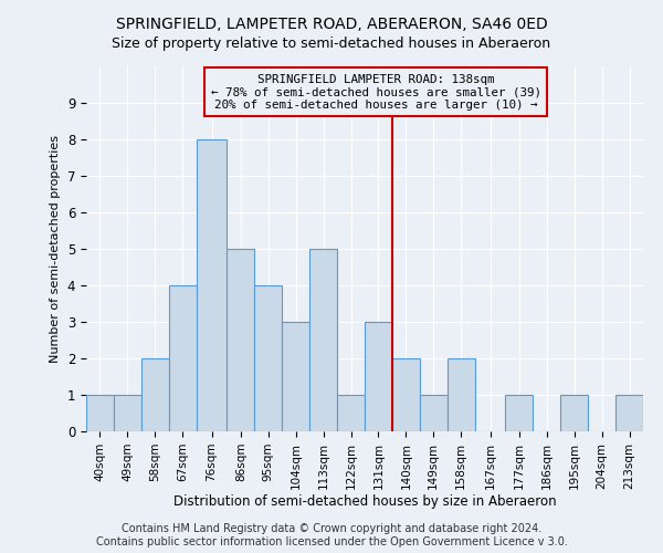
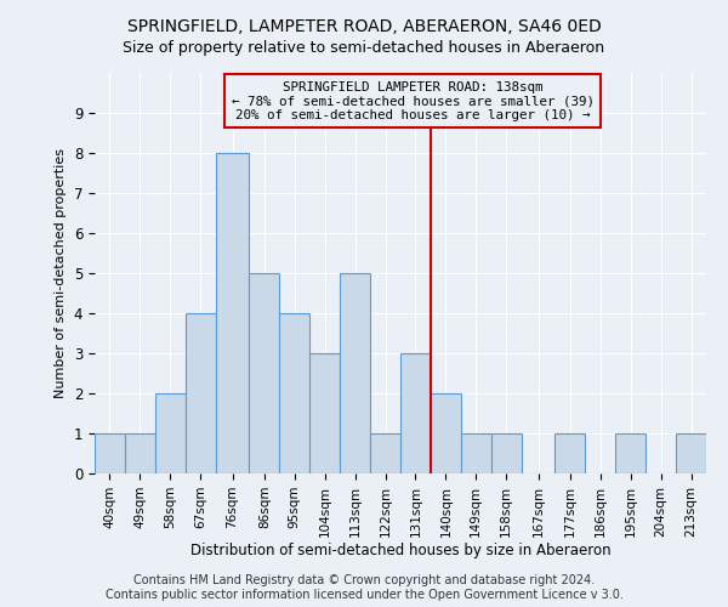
158sqm: 2 -> 1
